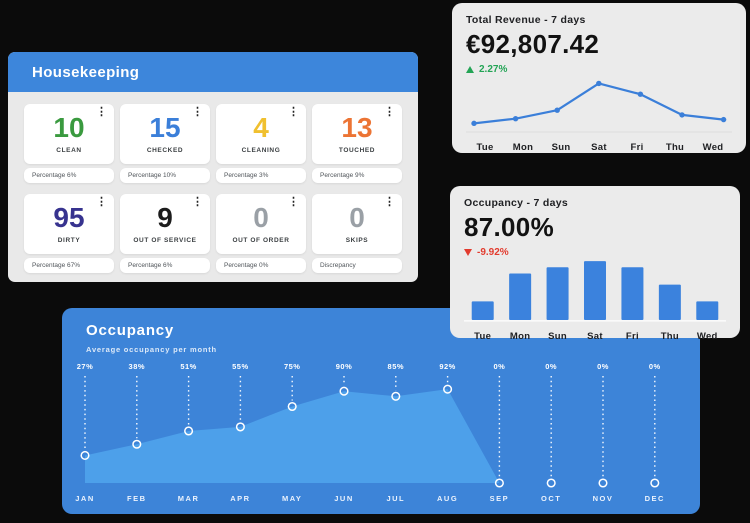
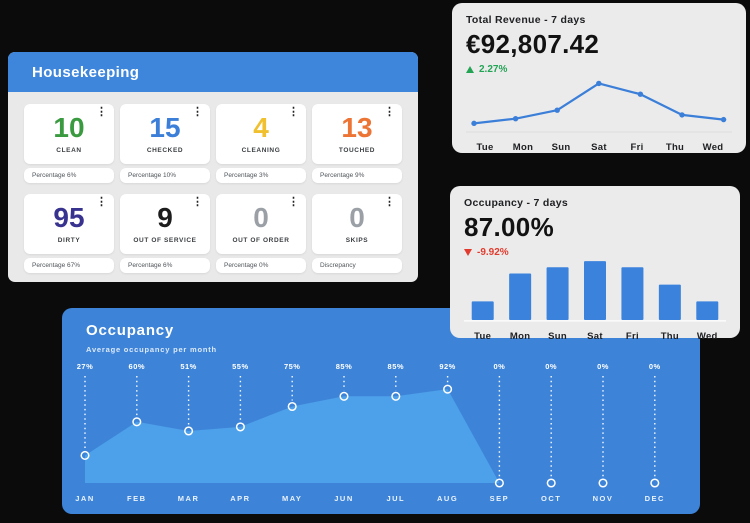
Occupancy/FEB: 38% -> 60%
Occupancy/JUN: 90% -> 85%
